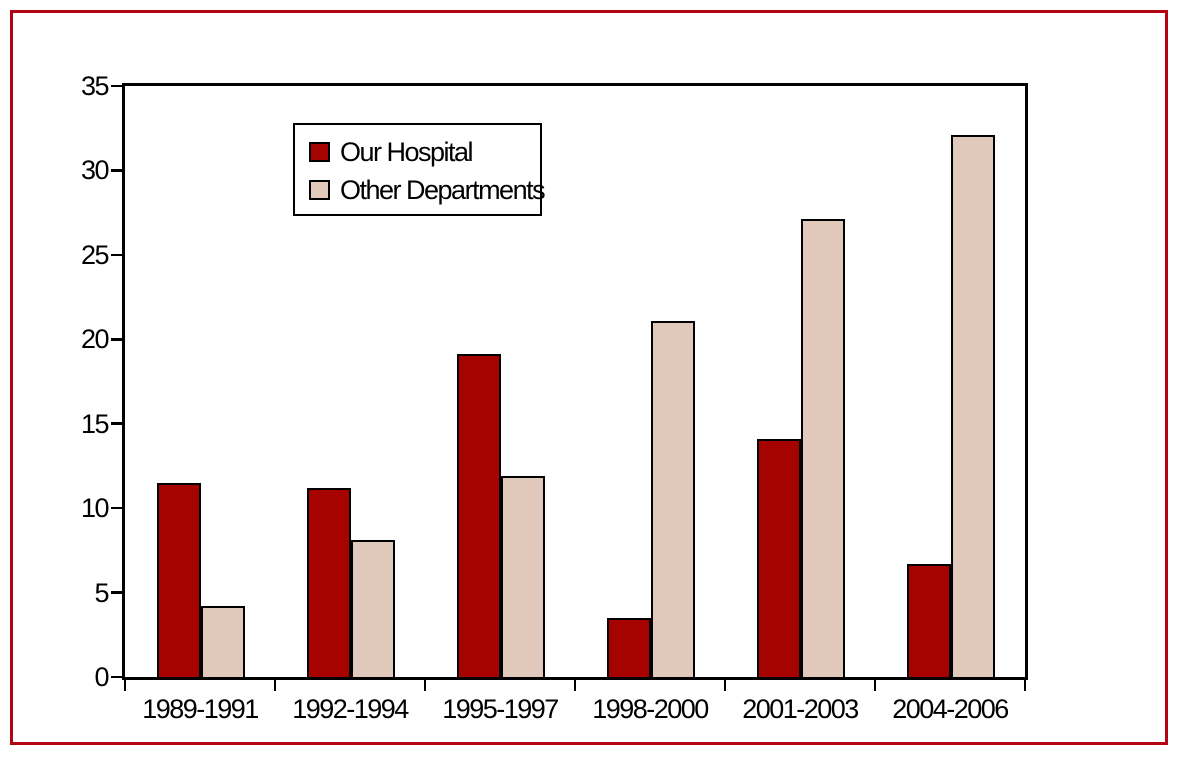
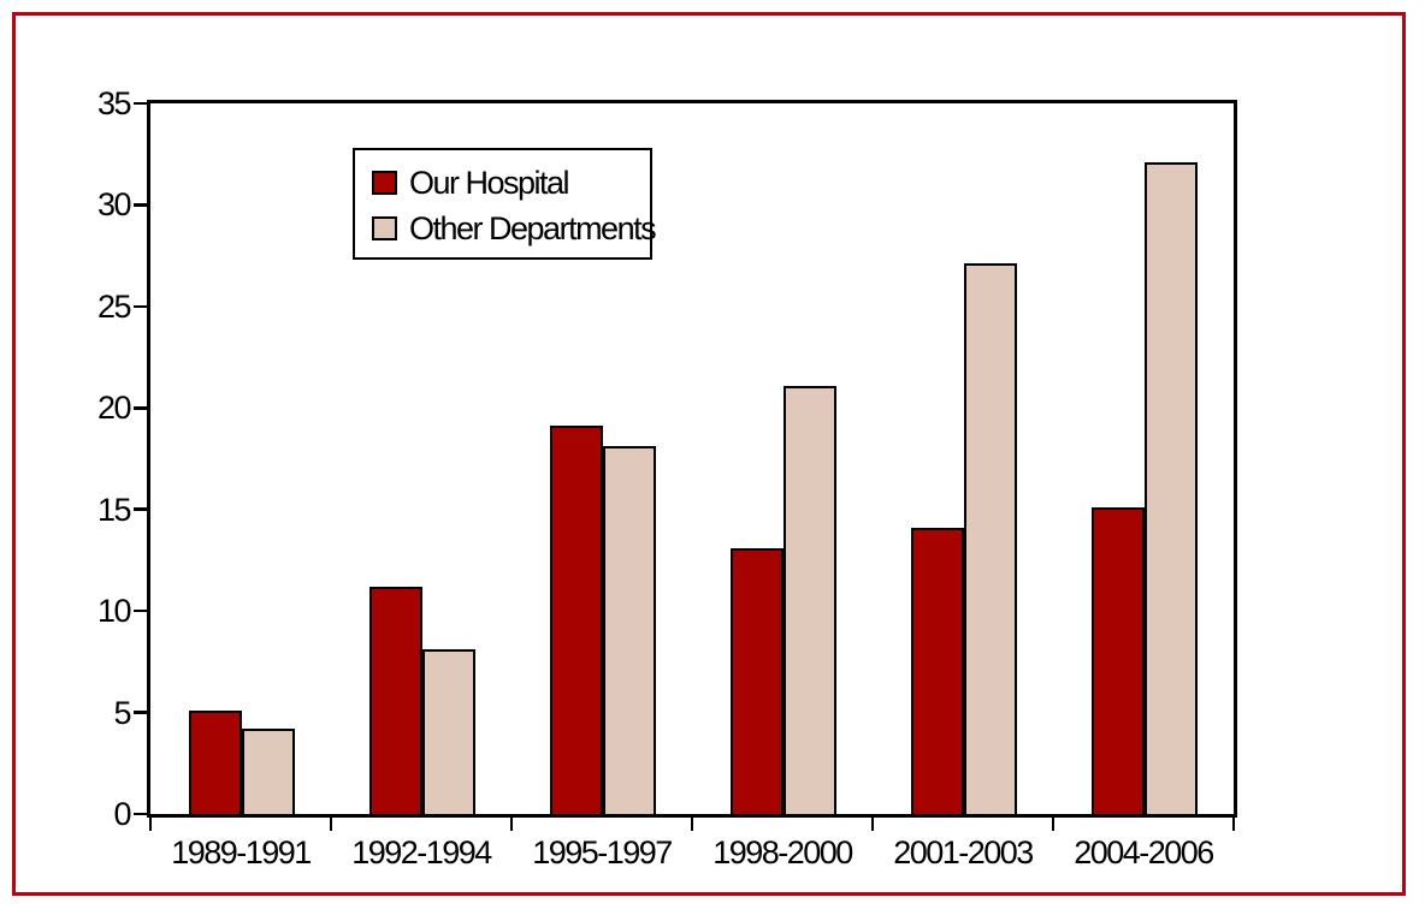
Our Hospital/1989-1991: 11.5 -> 5.1
Other Departments/1995-1997: 11.9 -> 18.1
Our Hospital/1998-2000: 3.5 -> 13.1
Our Hospital/2004-2006: 6.7 -> 15.1
